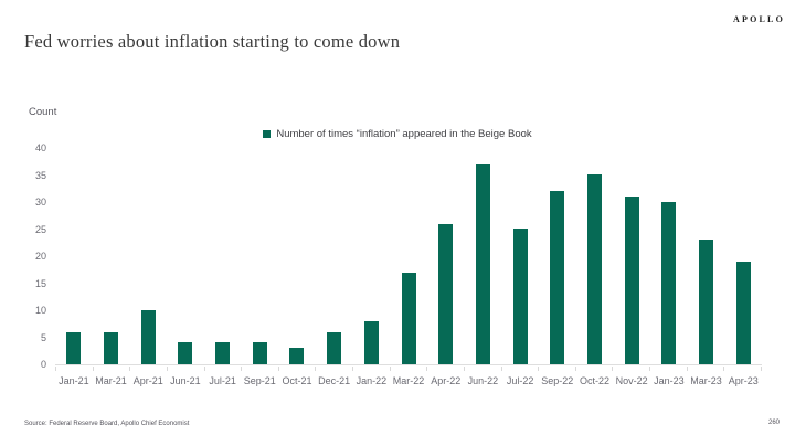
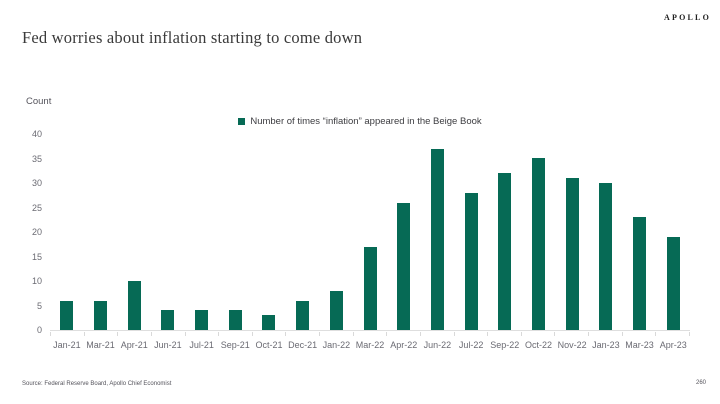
Jul-22: 25 -> 28
